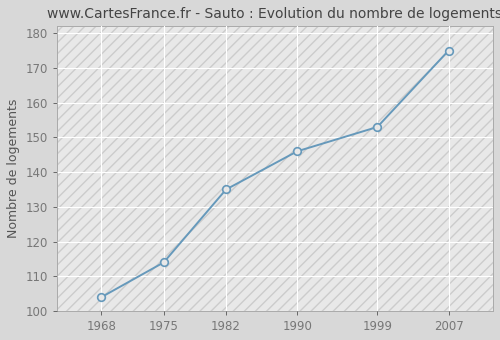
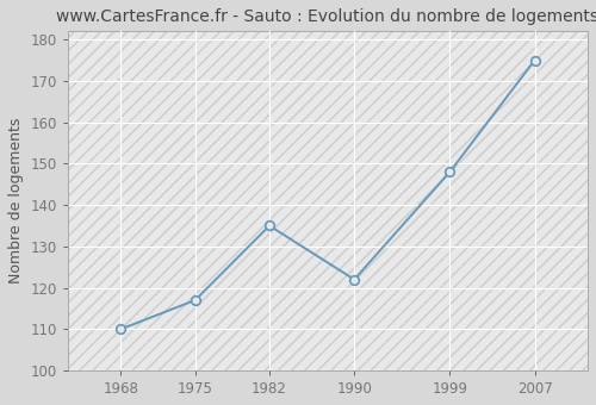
1968: 104 -> 110
1975: 114 -> 117
1990: 146 -> 122
1999: 153 -> 148
